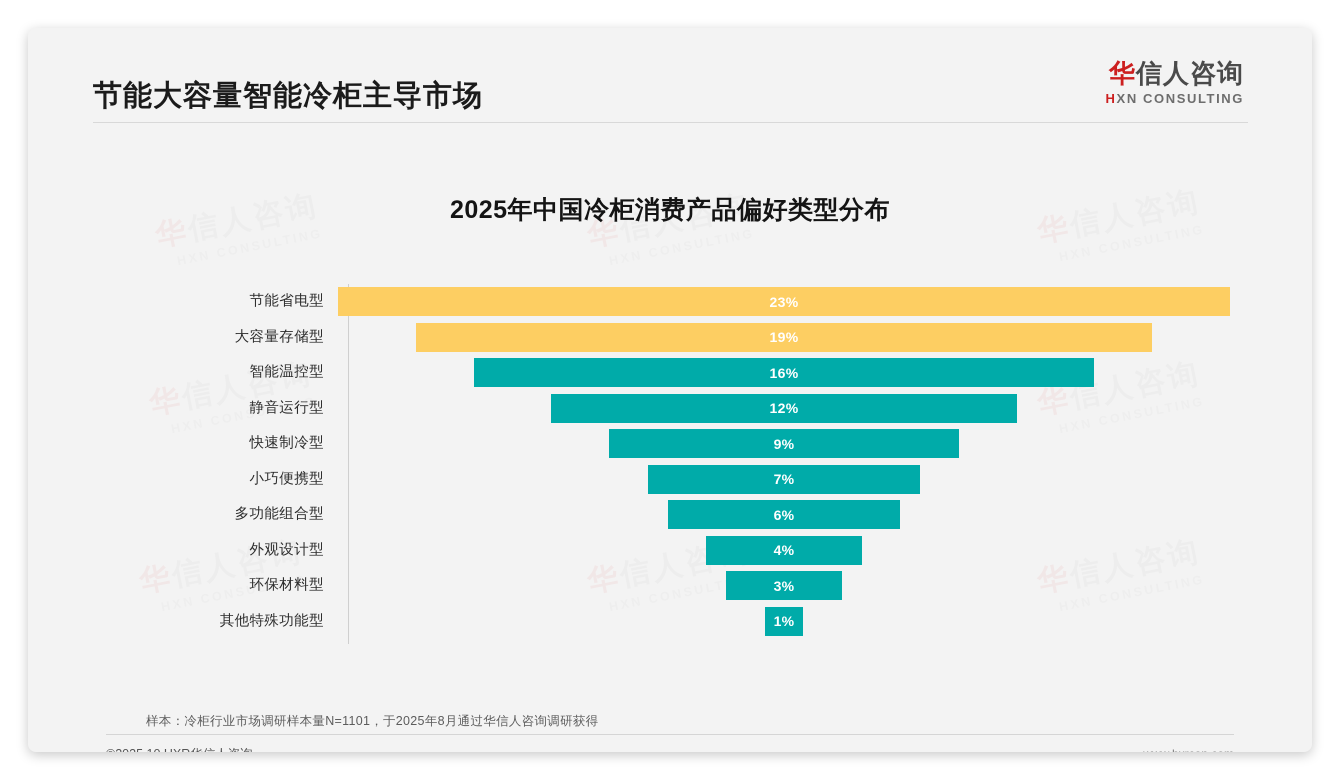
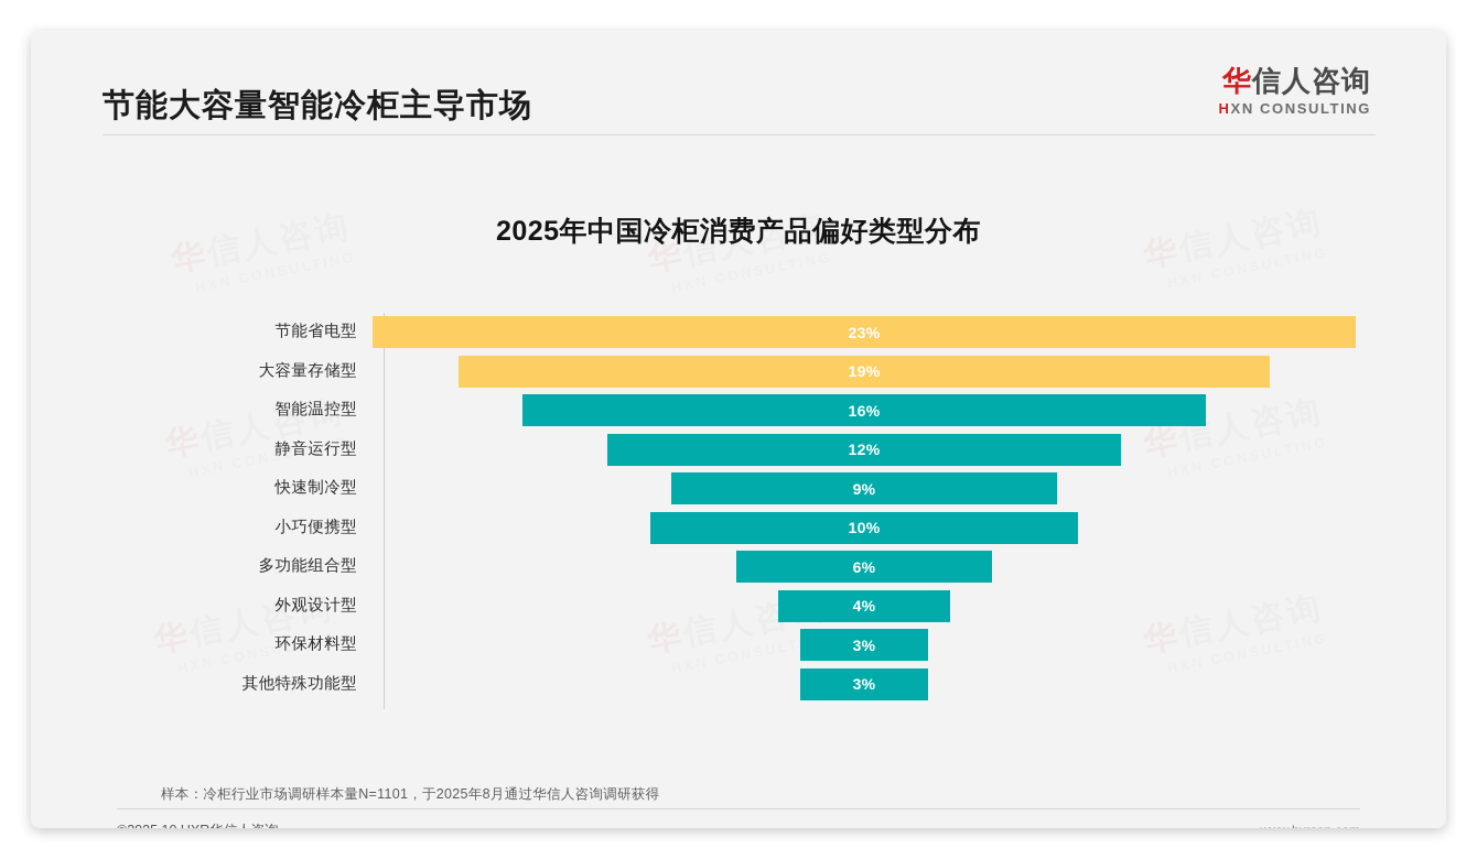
小巧便携型: 7% -> 10%
其他特殊功能型: 1% -> 3%
